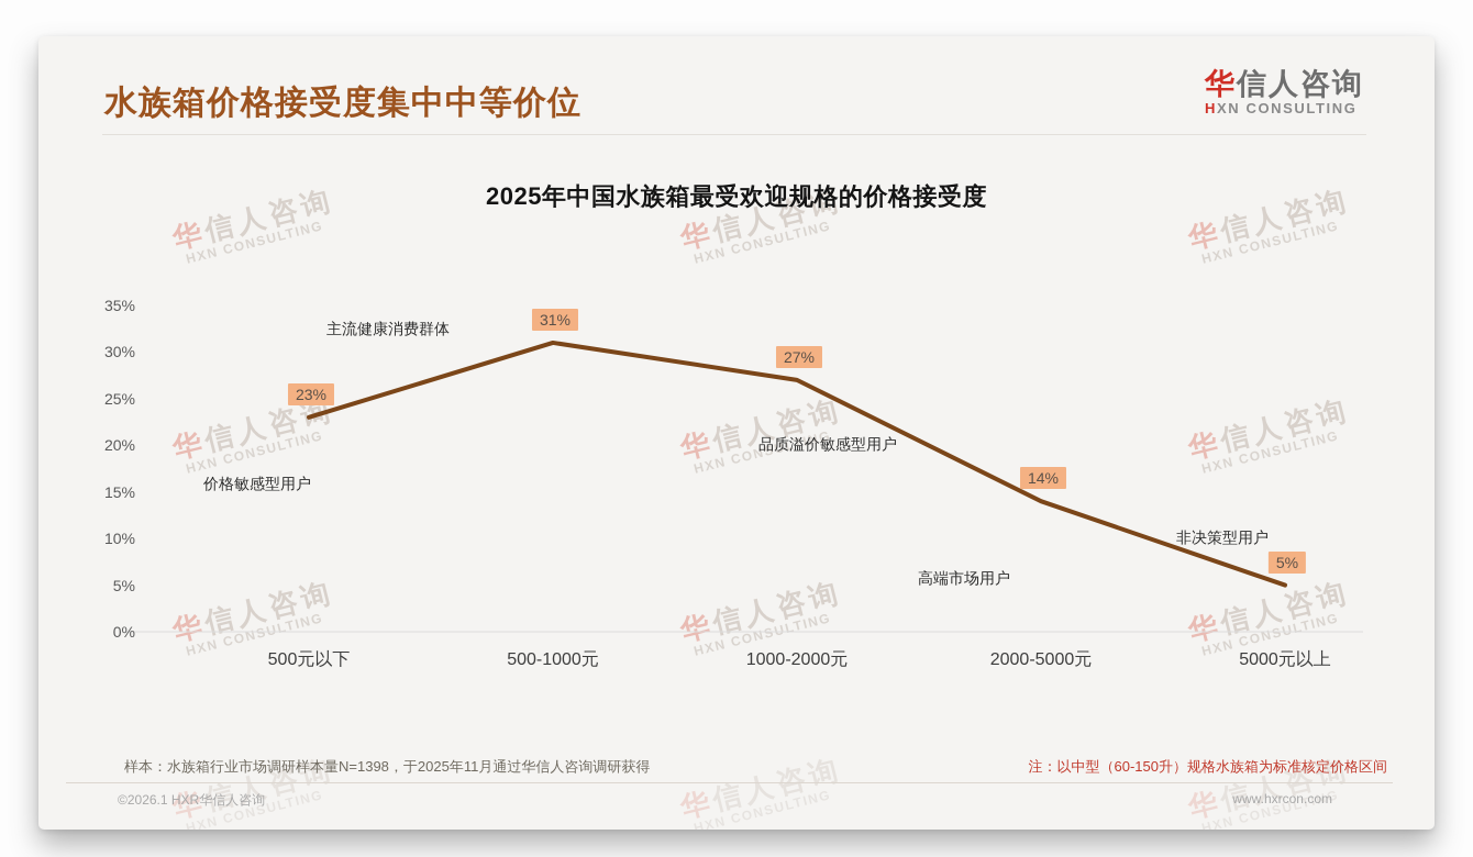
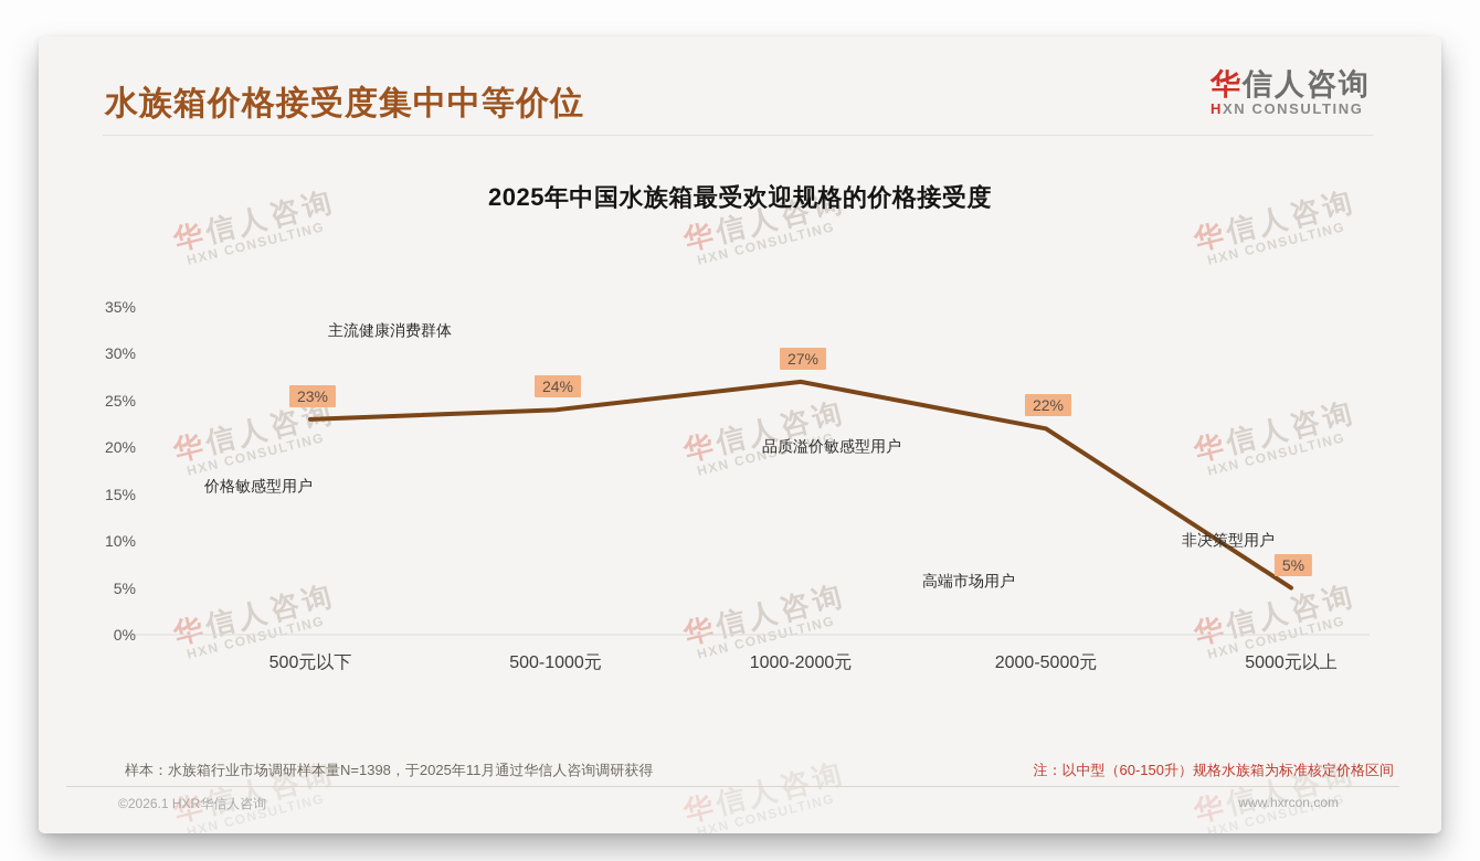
500-1000元: 31% -> 24%
2000-5000元: 14% -> 22%
